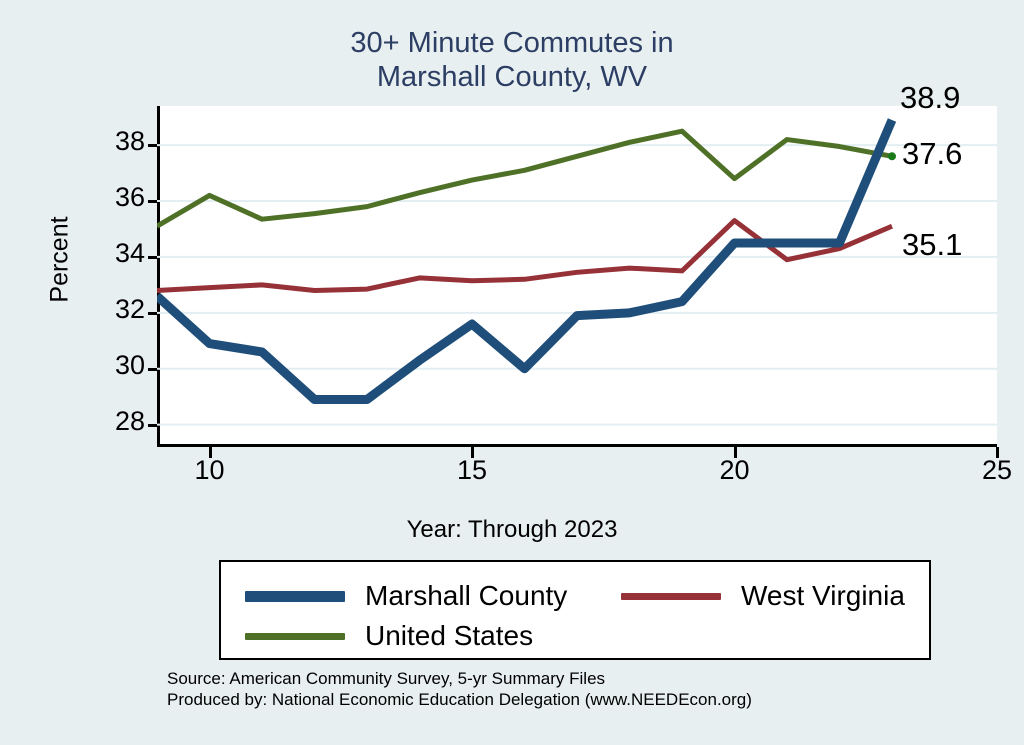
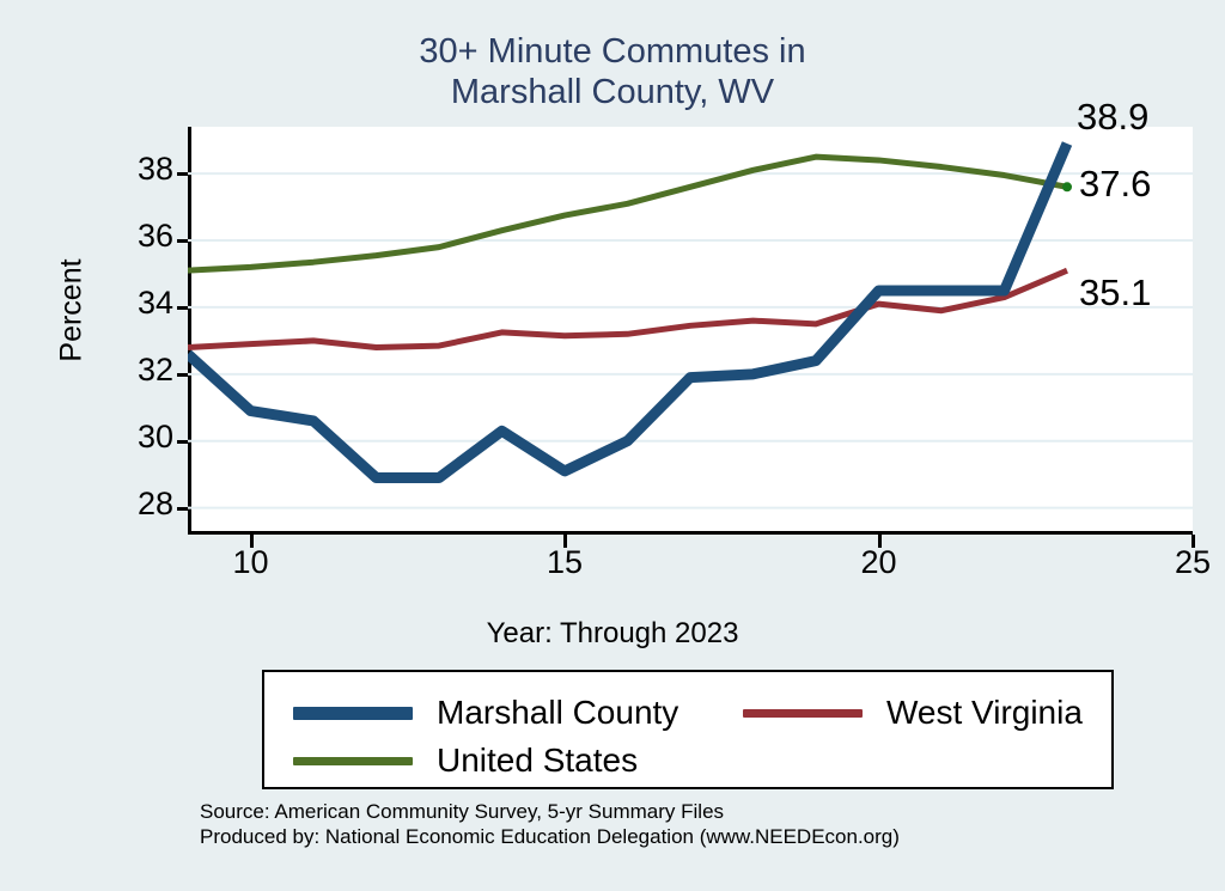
United States/10: 36.2 -> 35.2
Marshall County/15: 31.6 -> 29.1
West Virginia/20: 35.3 -> 34.1
United States/20: 36.8 -> 38.4
